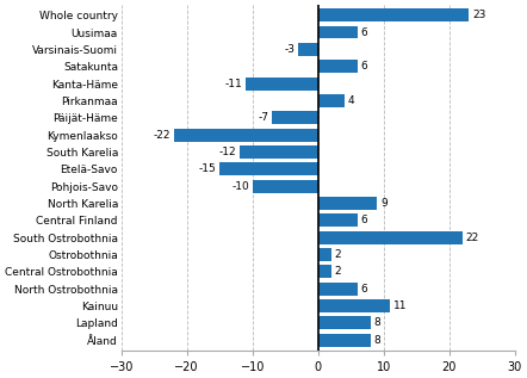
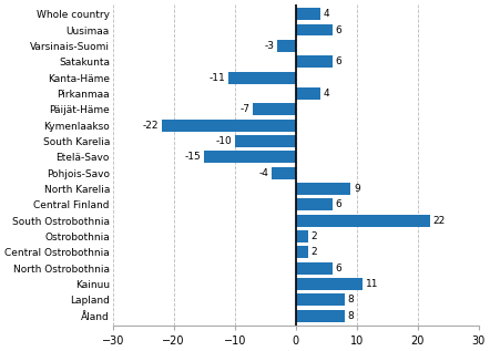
Whole country: 23 -> 4
South Karelia: -12 -> -10
Pohjois-Savo: -10 -> -4
